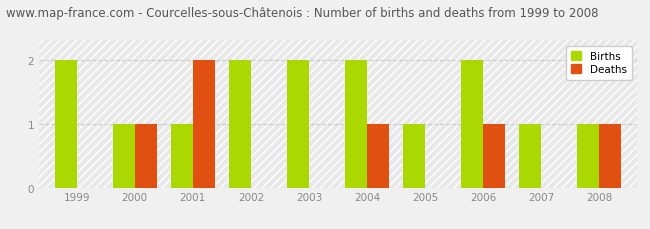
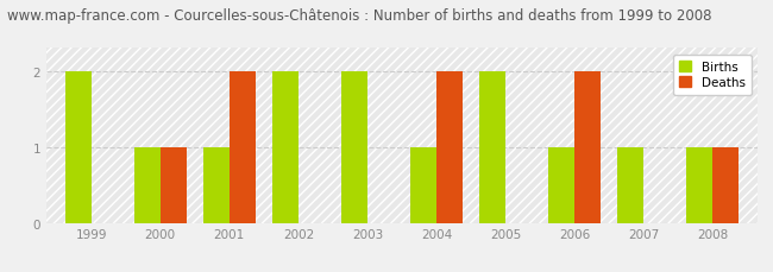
Births/2004: 2 -> 1
Deaths/2004: 1 -> 2
Births/2005: 1 -> 2
Births/2006: 2 -> 1
Deaths/2006: 1 -> 2
